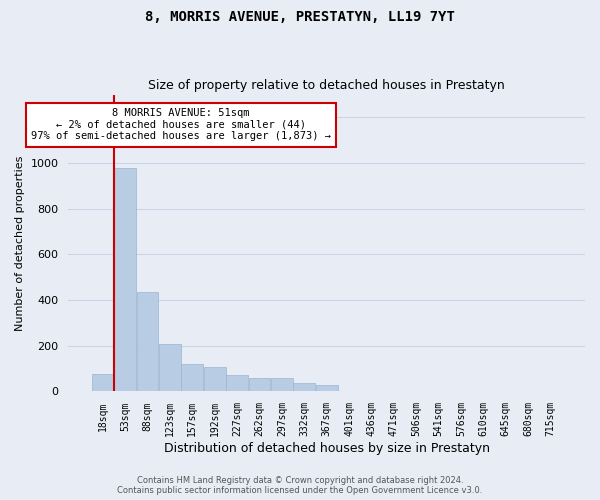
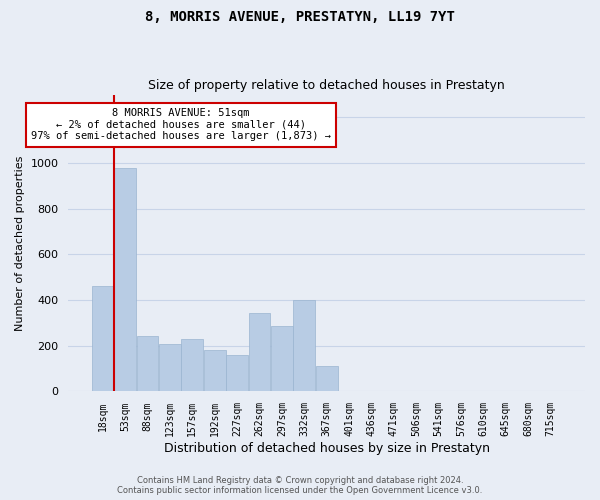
18sqm: 75 -> 460
88sqm: 435 -> 245
157sqm: 120 -> 230
192sqm: 105 -> 180
227sqm: 70 -> 160
262sqm: 60 -> 345
297sqm: 60 -> 285
332sqm: 35 -> 400
367sqm: 30 -> 110
